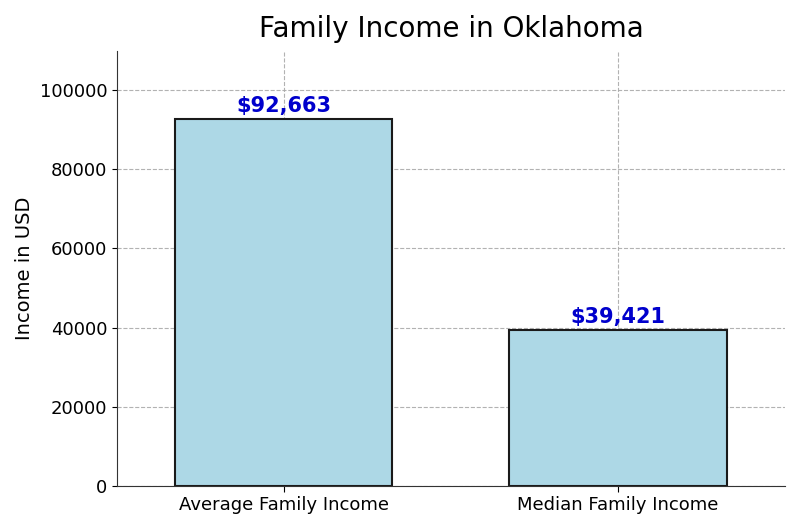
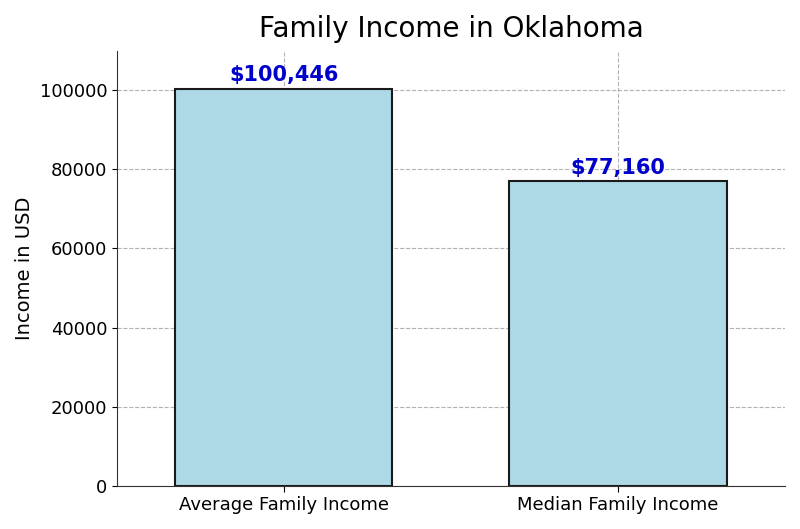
Average Family Income: $92,663 -> $100,446
Median Family Income: $39,421 -> $77,160
